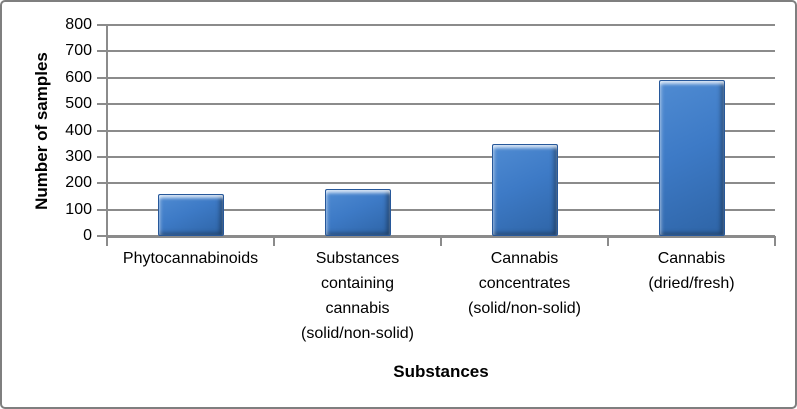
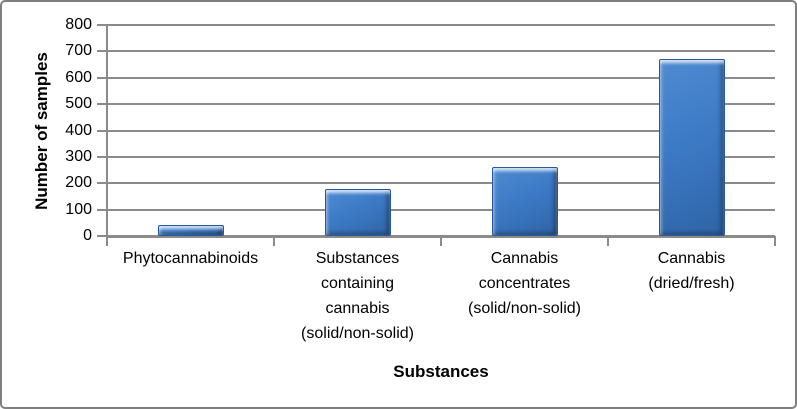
Phytocannabinoids: 160 -> 40
Cannabis concentrates (solid/non-solid): 350 -> 260
Cannabis (dried/fresh): 590 -> 670
